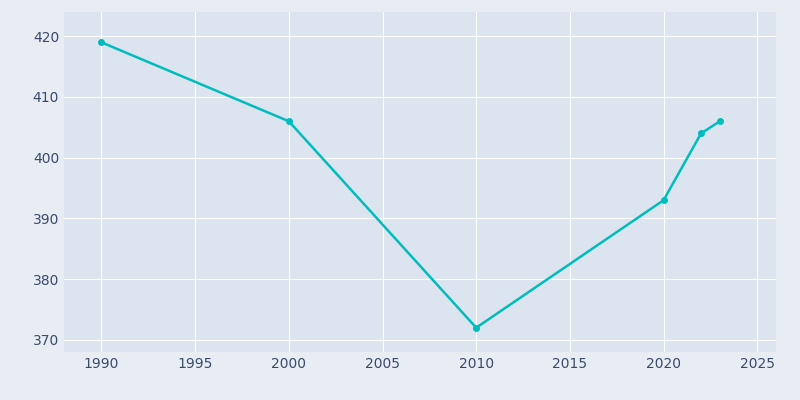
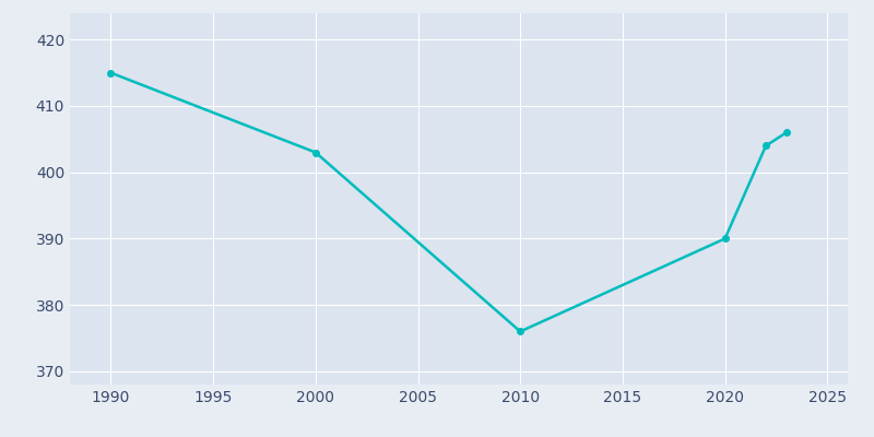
1990: 419 -> 415
2000: 406 -> 403
2010: 372 -> 376
2020: 393 -> 390
